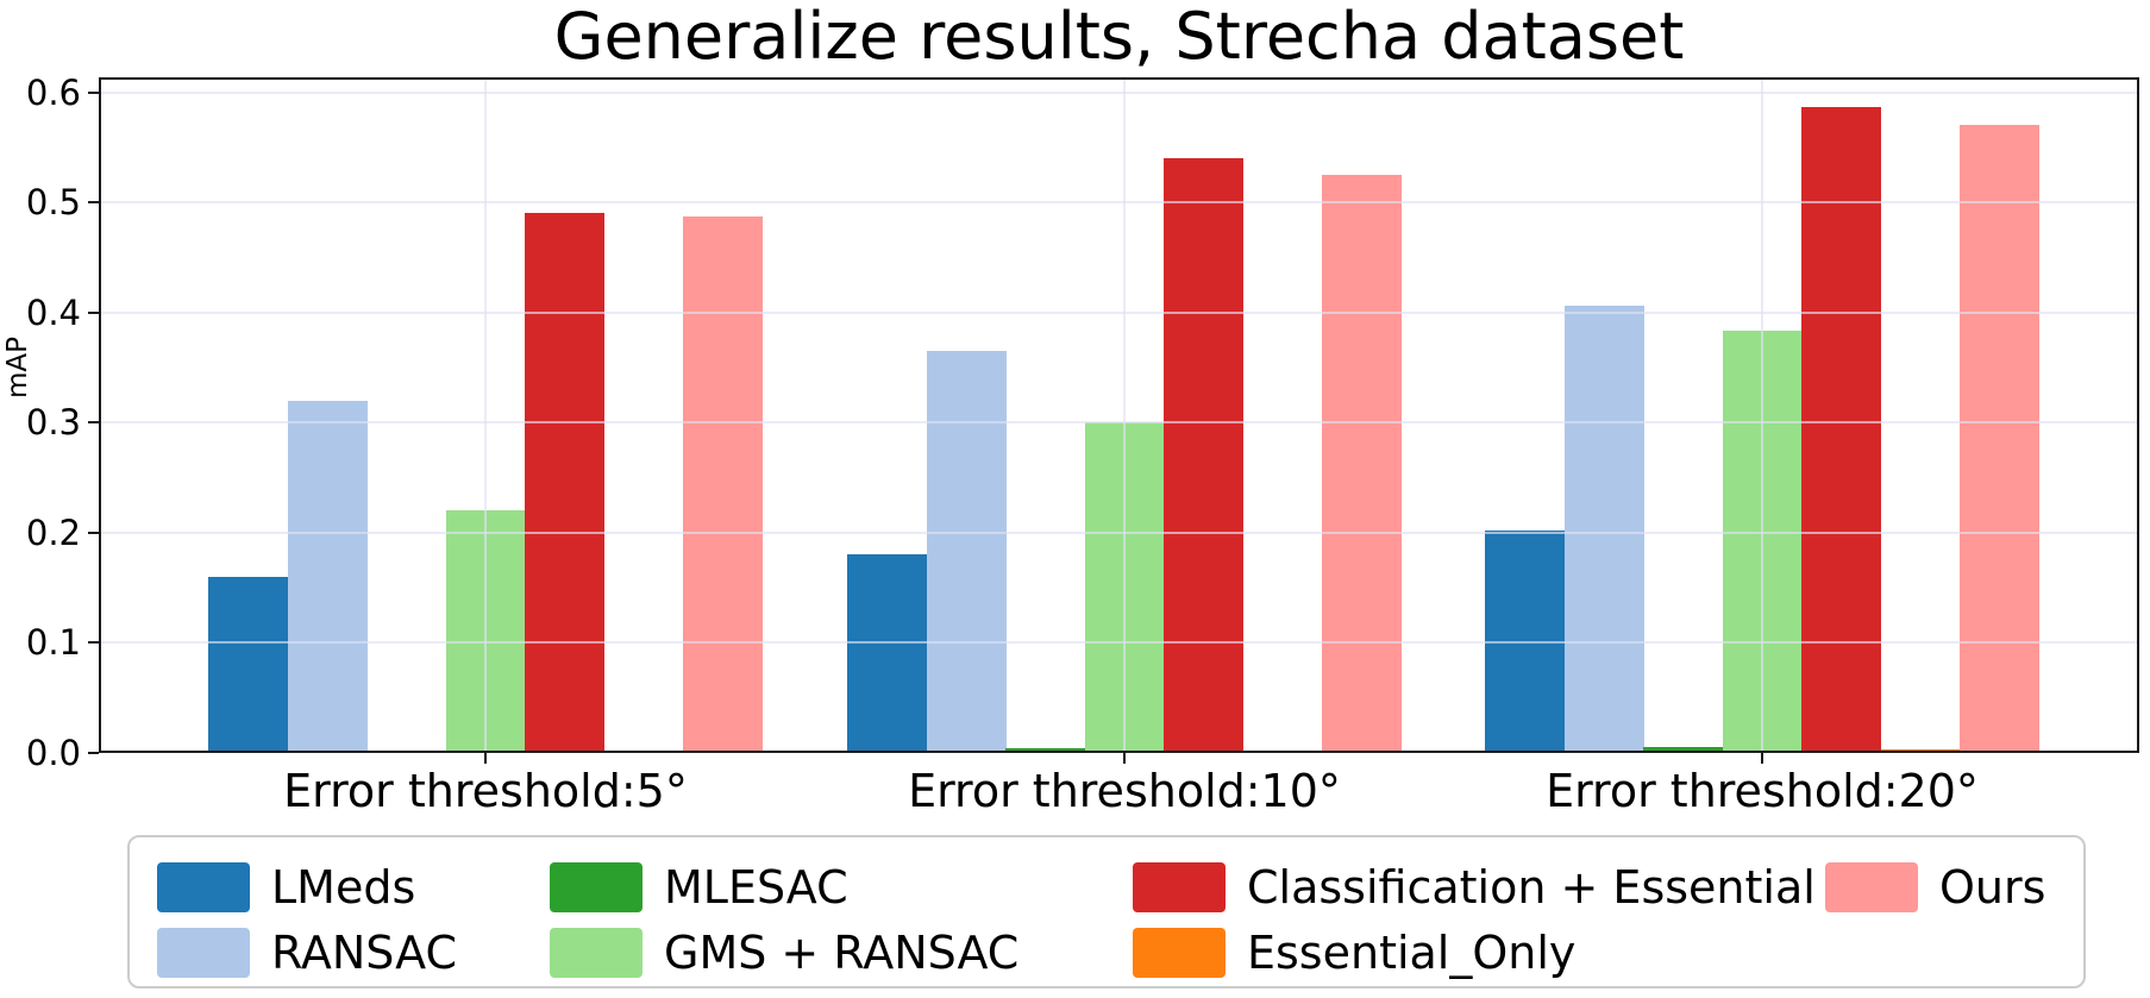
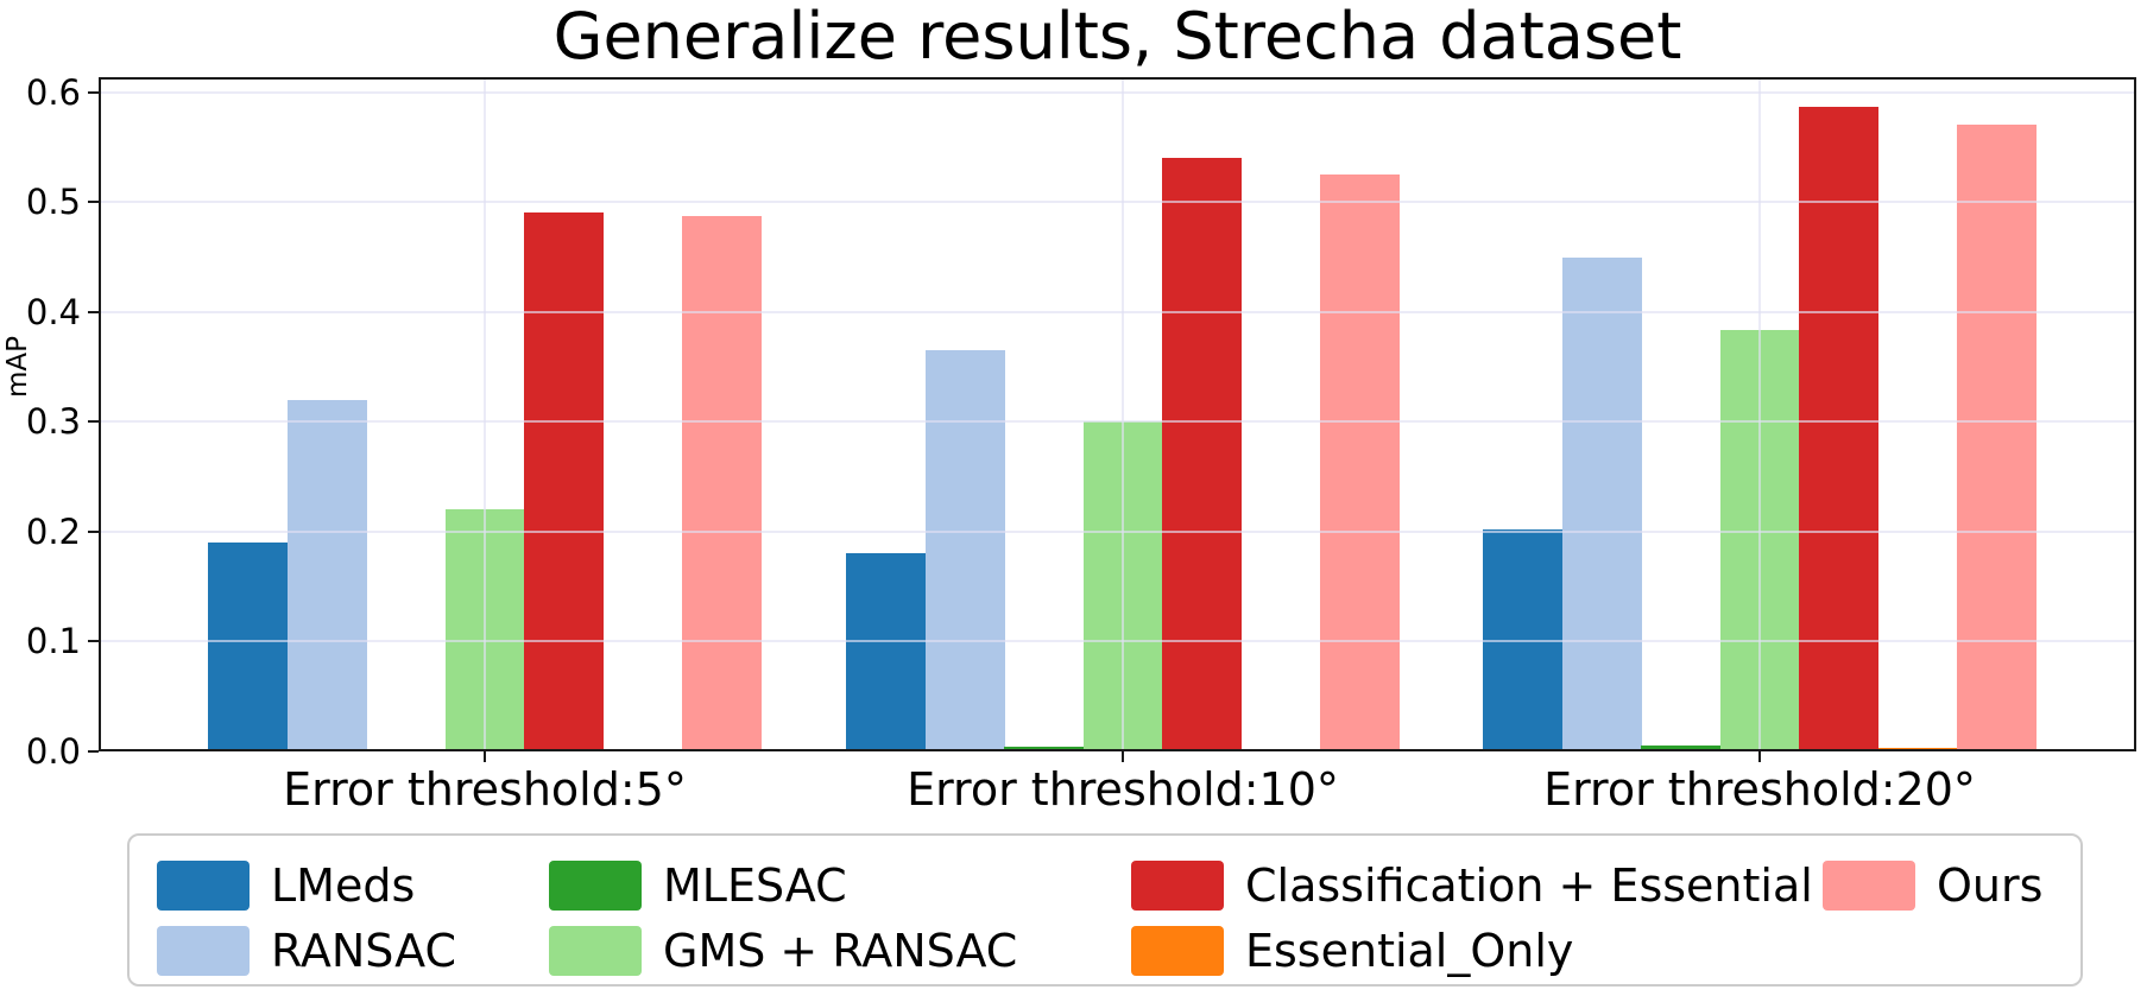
LMeds/Error threshold:5°: 0.16 -> 0.19
RANSAC/Error threshold:20°: 0.41 -> 0.45
